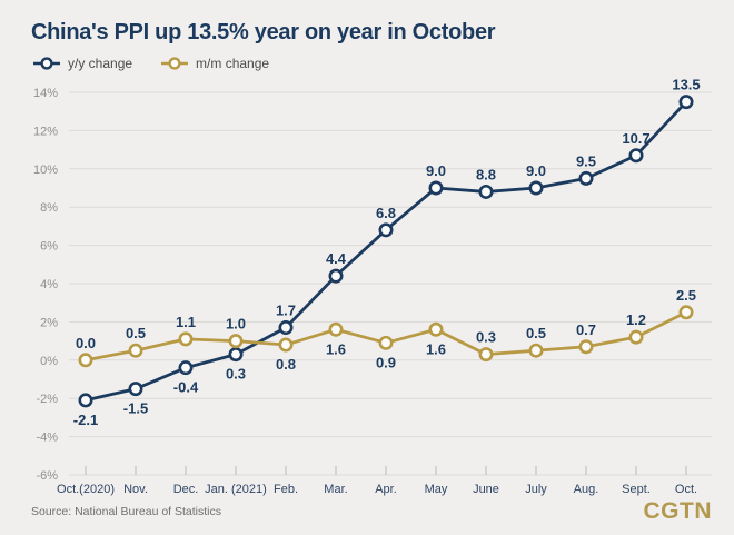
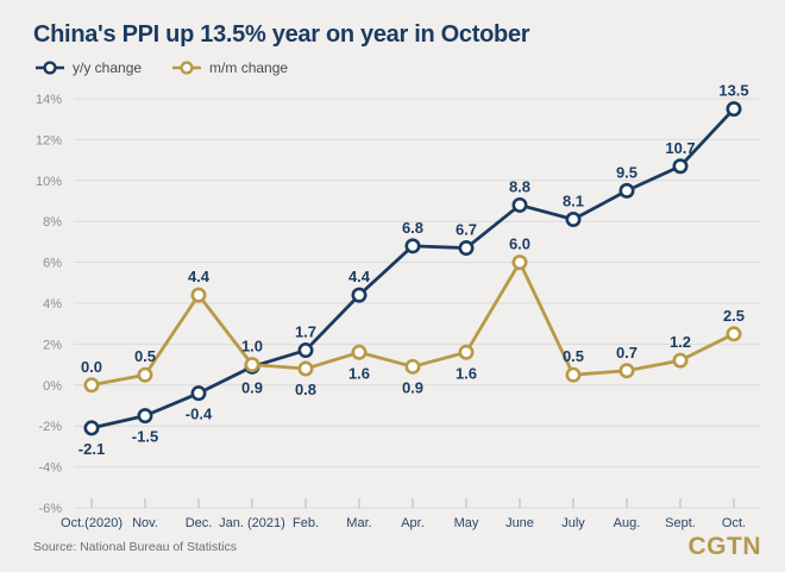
m/m change/Dec.: 1.1 -> 4.4
y/y change/Jan. (2021): 0.3 -> 0.9
y/y change/May: 9.0 -> 6.7
m/m change/June: 0.3 -> 6.0
y/y change/July: 9.0 -> 8.1
